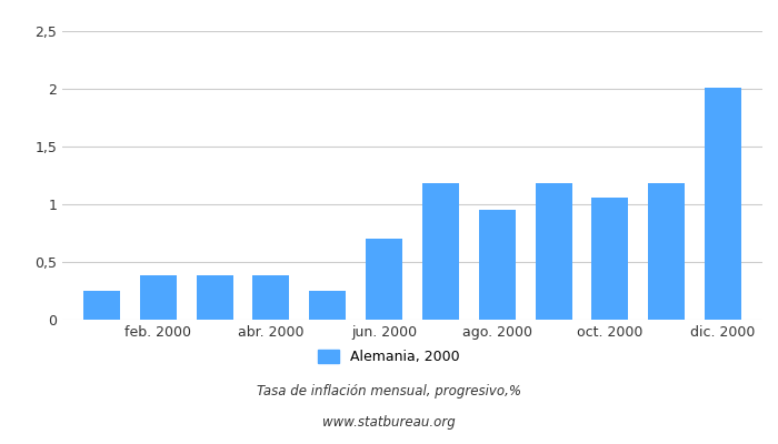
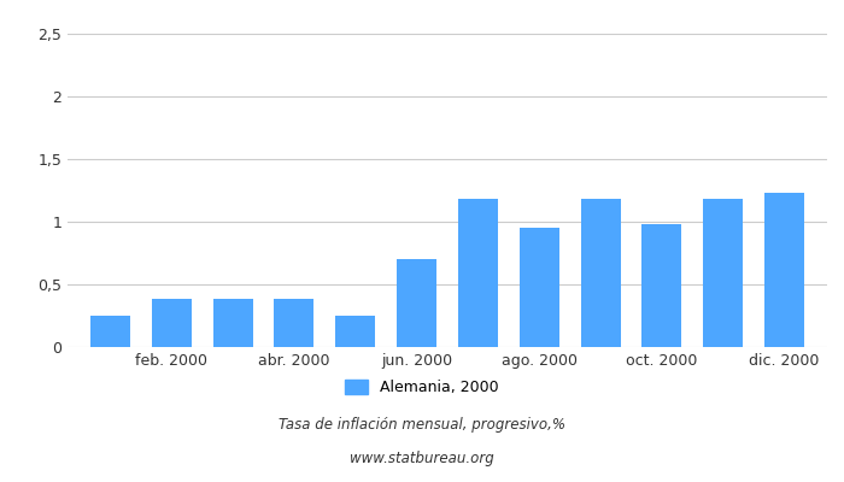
oct. 2000: 1,06 -> 0,98
dic. 2000: 2,01 -> 1,23
